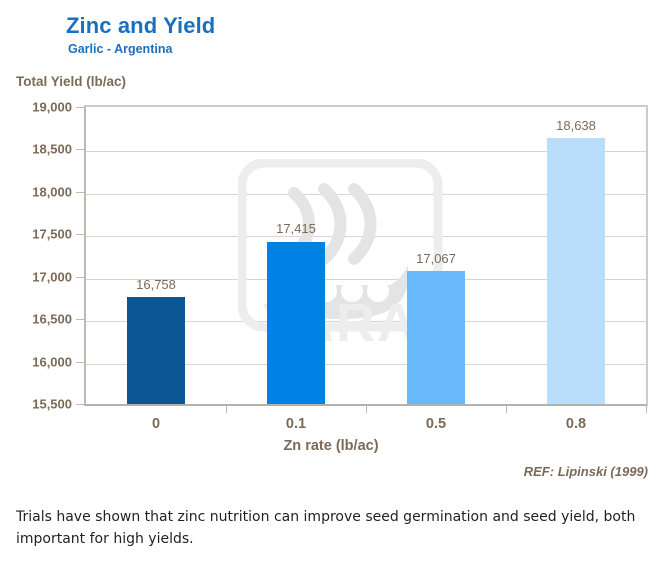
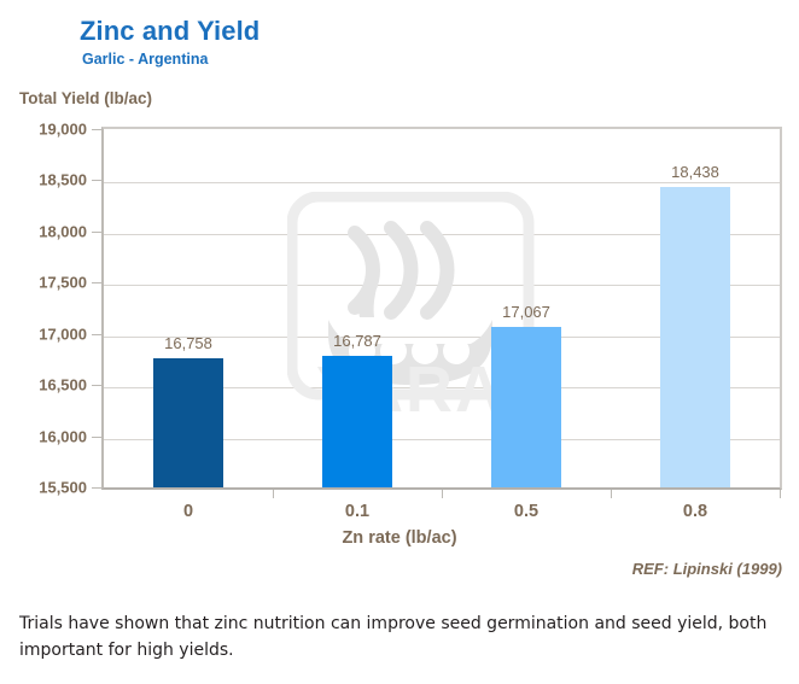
0.1: 17,415 -> 16,787
0.8: 18,638 -> 18,438
